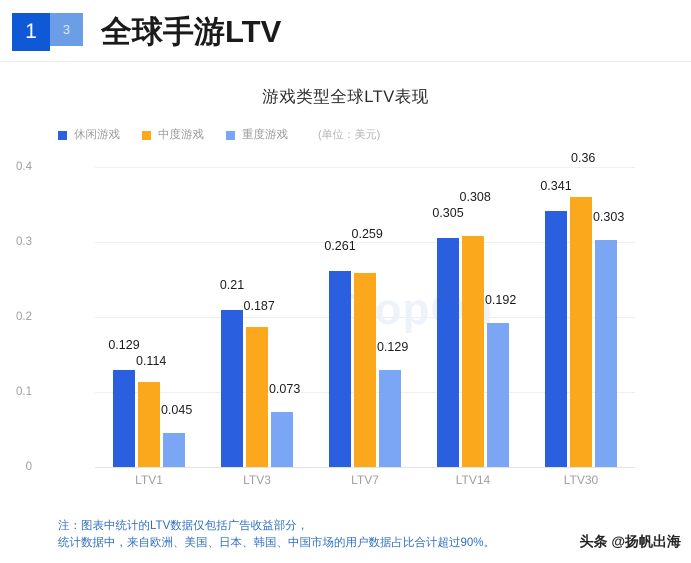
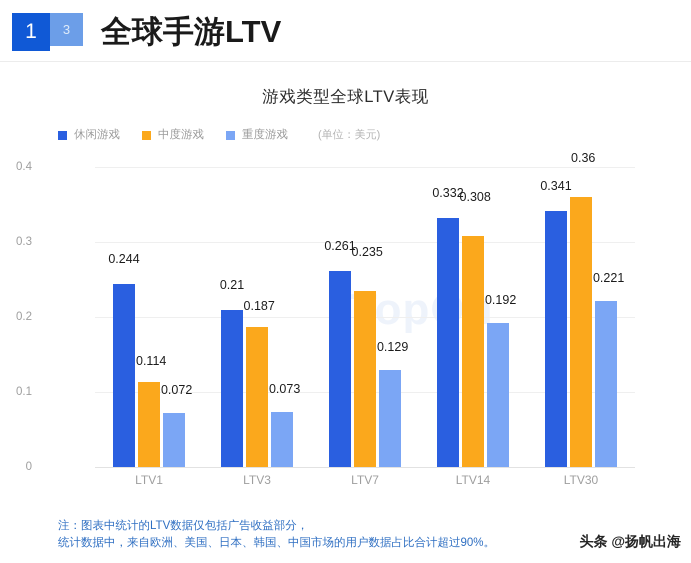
休闲游戏/LTV1: 0.129 -> 0.244
重度游戏/LTV1: 0.045 -> 0.072
中度游戏/LTV7: 0.259 -> 0.235
休闲游戏/LTV14: 0.305 -> 0.332
重度游戏/LTV30: 0.303 -> 0.221
